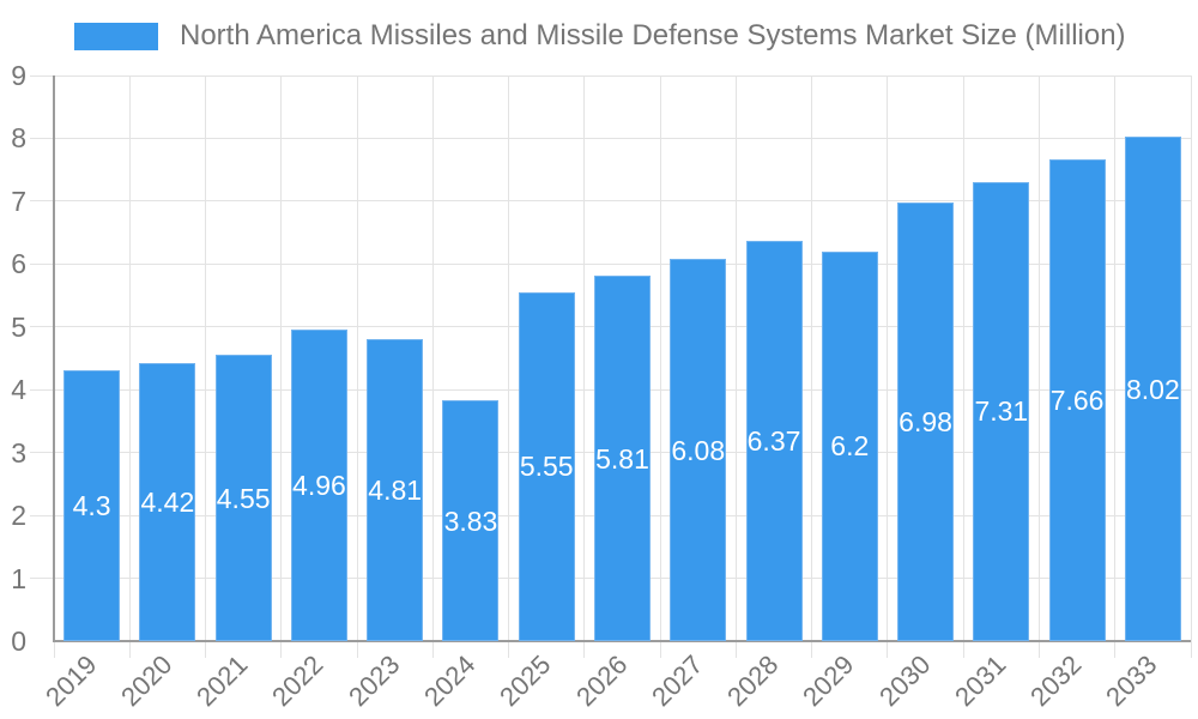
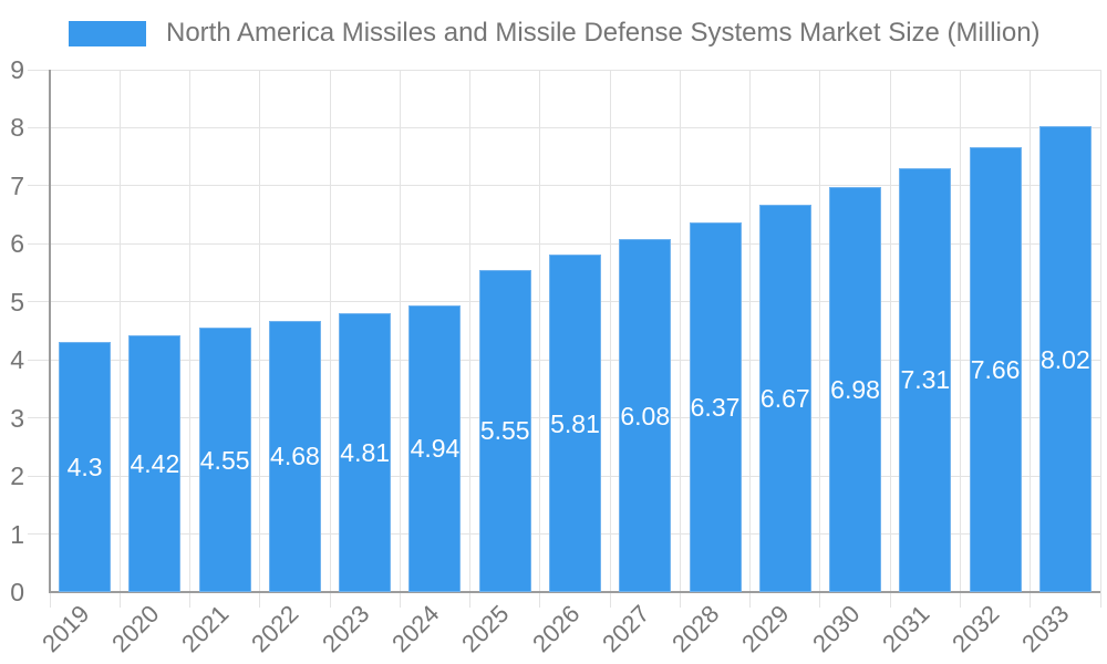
2022: 4.96 -> 4.68
2024: 3.83 -> 4.94
2029: 6.2 -> 6.67
